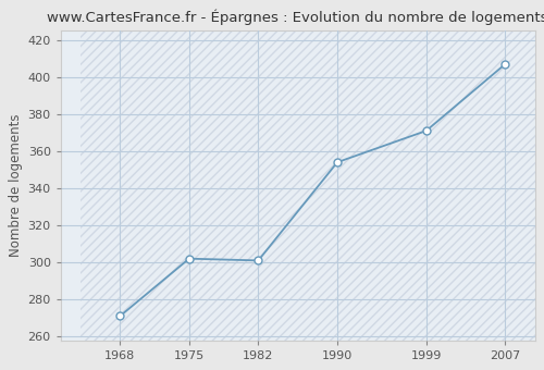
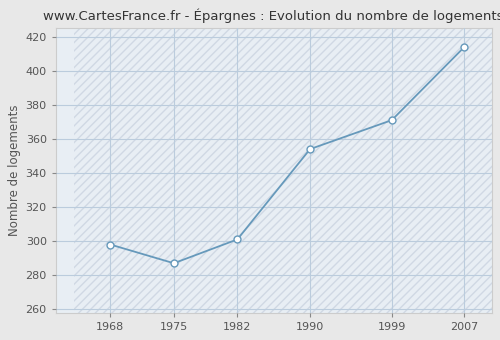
1968: 271 -> 298
1975: 302 -> 287
2007: 407 -> 414
